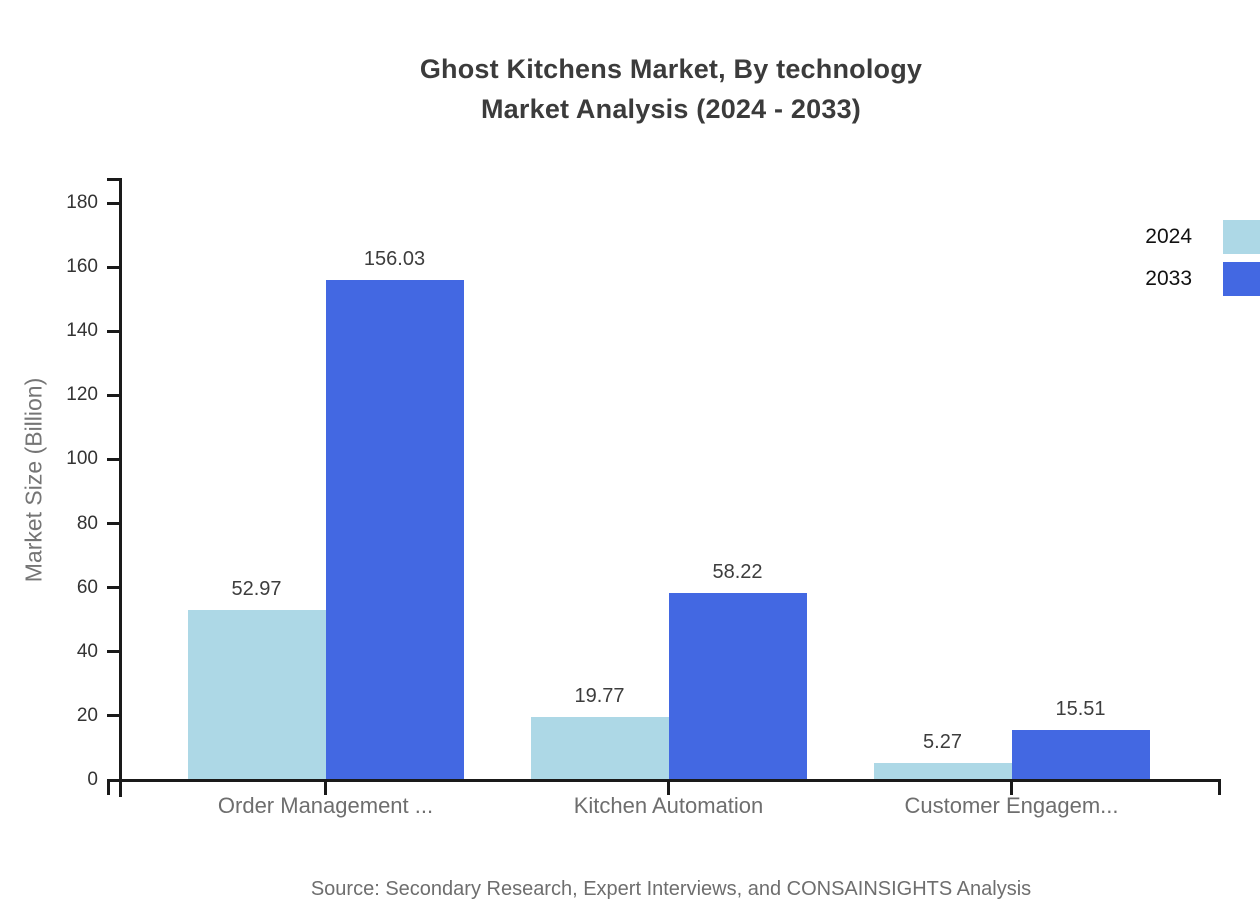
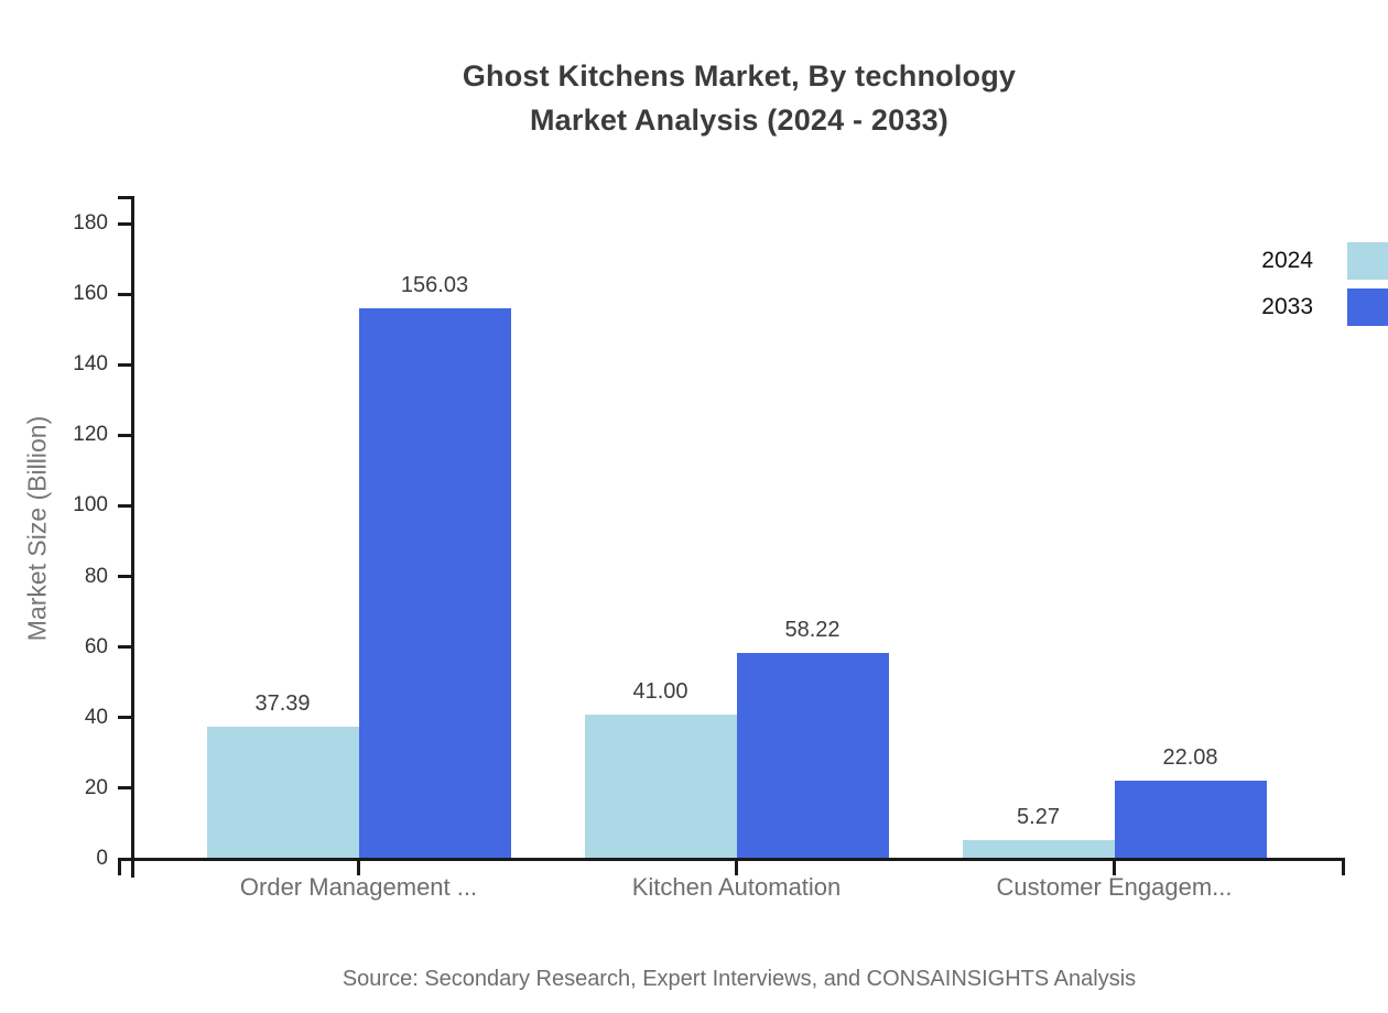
2024/Order Management ...: 52.97 -> 37.39
2024/Kitchen Automation: 19.77 -> 41.00
2033/Customer Engagem...: 15.51 -> 22.08
